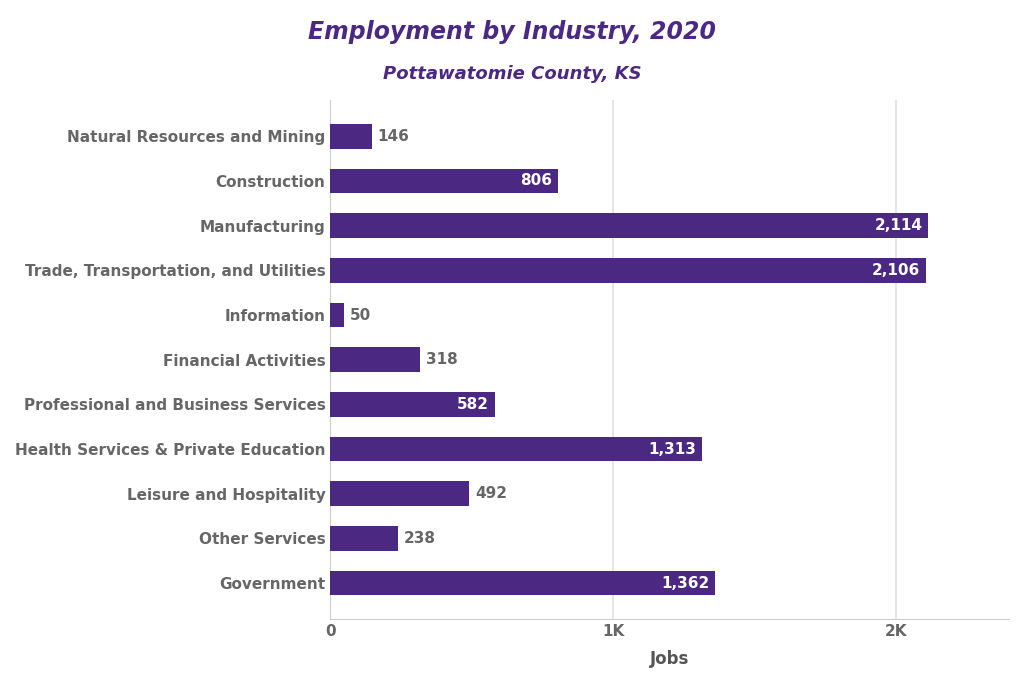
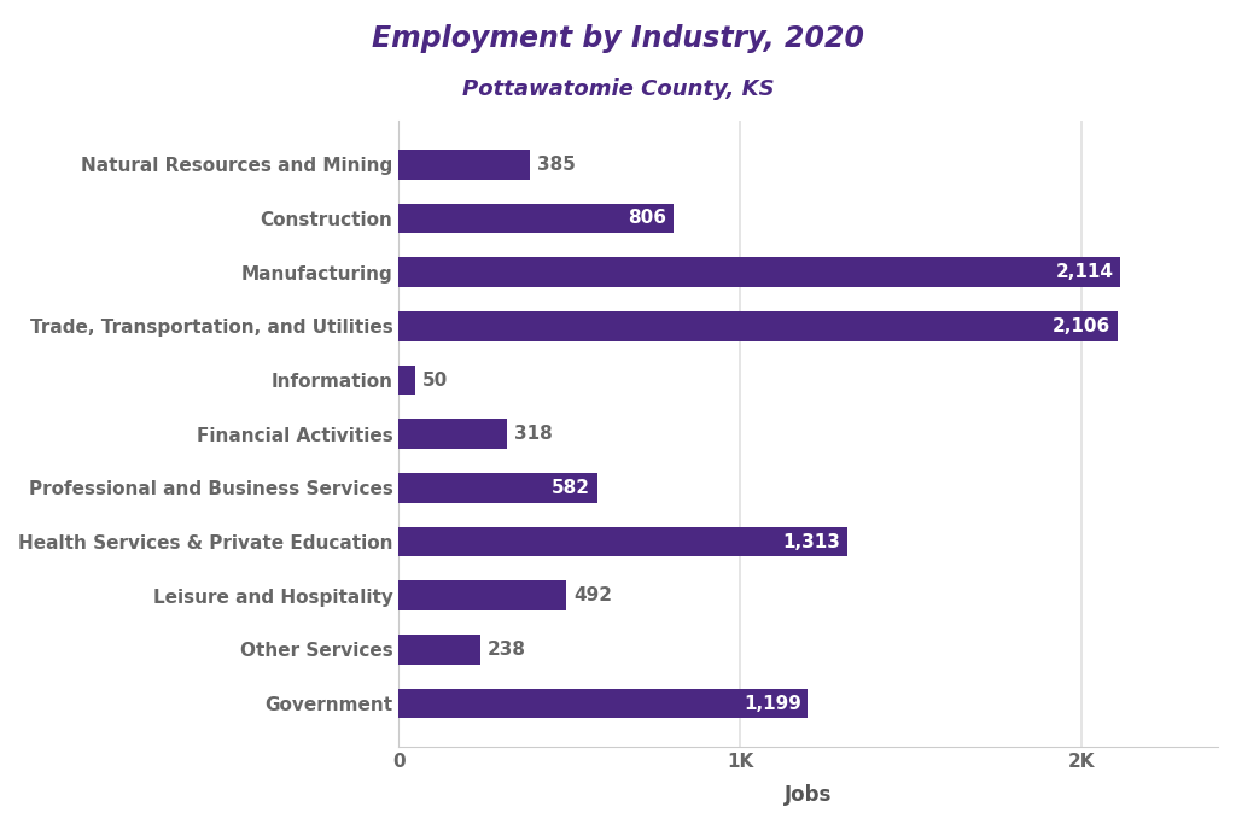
Natural Resources and Mining: 146 -> 385
Government: 1,362 -> 1,199
